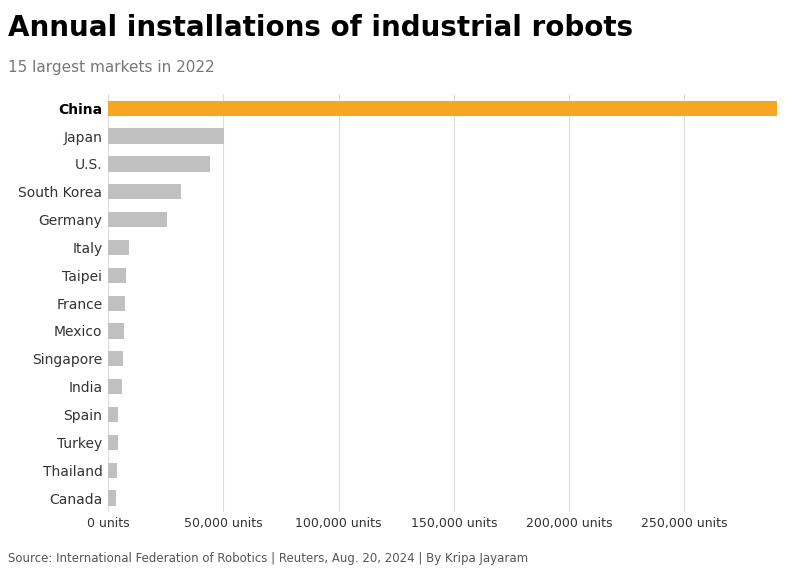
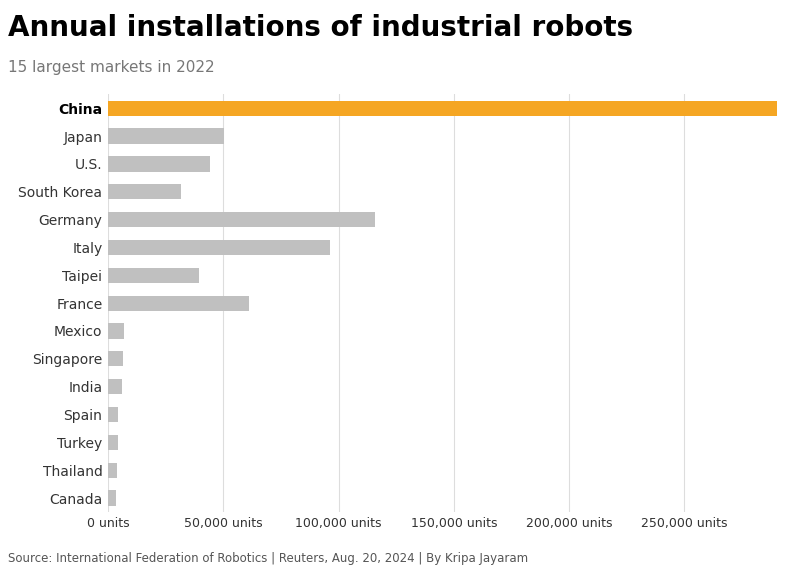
Germany: 25,600 units -> 116,000 units
Italy: 9,000 units -> 96,500 units
Taipei: 8,000 units -> 39,500 units
France: 7,500 units -> 61,000 units
